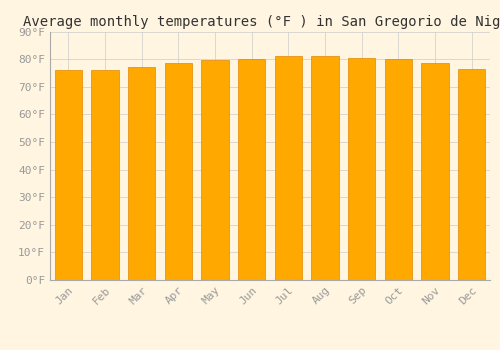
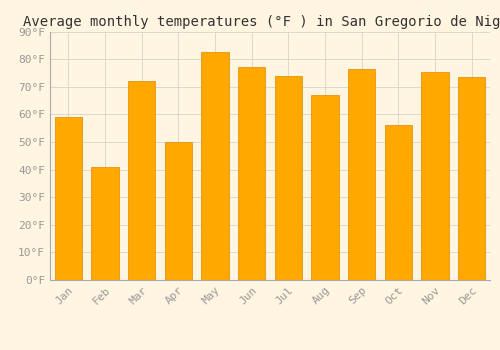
Jan: 76.0°F -> 59.0°F
Feb: 76.0°F -> 41.0°F
Mar: 77.0°F -> 72.0°F
Apr: 78.5°F -> 50.0°F
May: 79.5°F -> 82.5°F
Jun: 80.0°F -> 77.0°F
Jul: 81.0°F -> 74.0°F
Aug: 81.0°F -> 67.0°F
Sep: 80.5°F -> 76.5°F
Oct: 80.0°F -> 56.0°F
Nov: 78.5°F -> 75.5°F
Dec: 76.5°F -> 73.5°F
